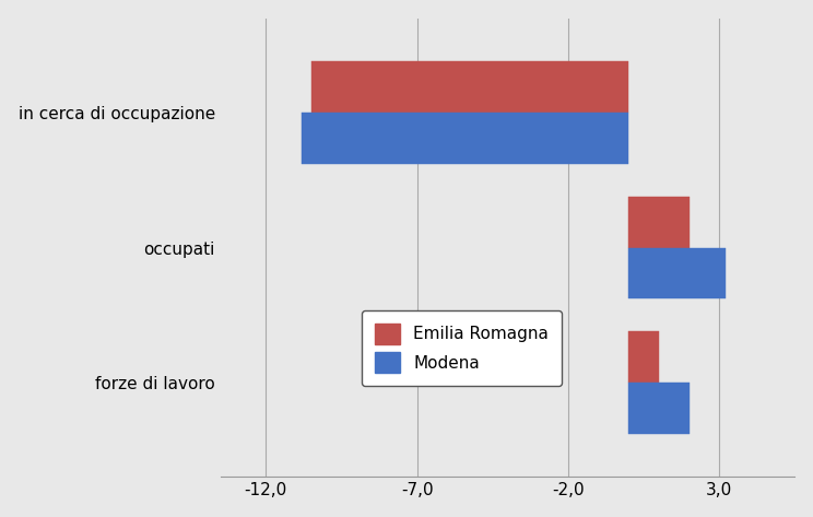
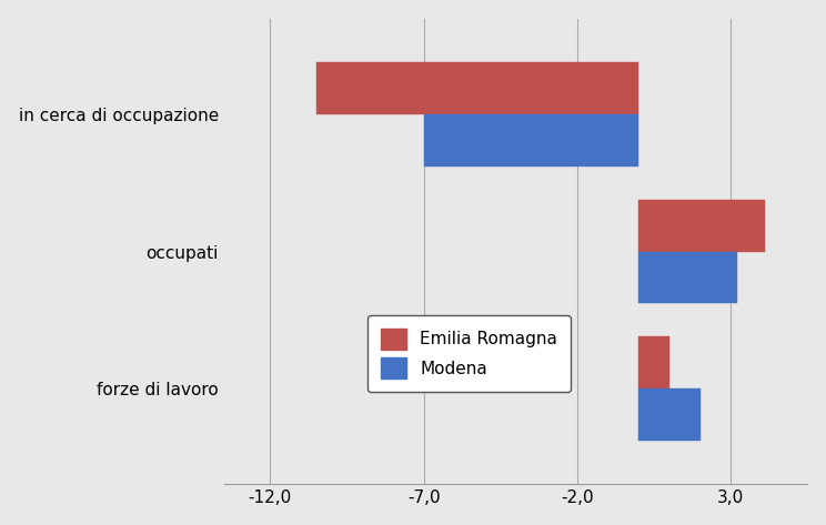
Modena/in cerca di occupazione: -10,8 -> -7,0
Emilia Romagna/occupati: 2,0 -> 4,1
